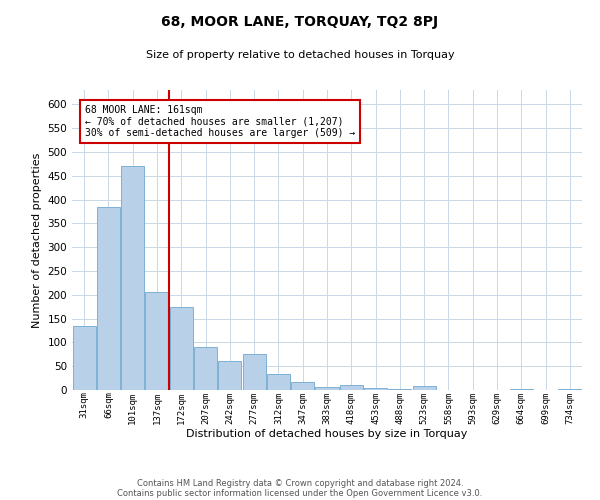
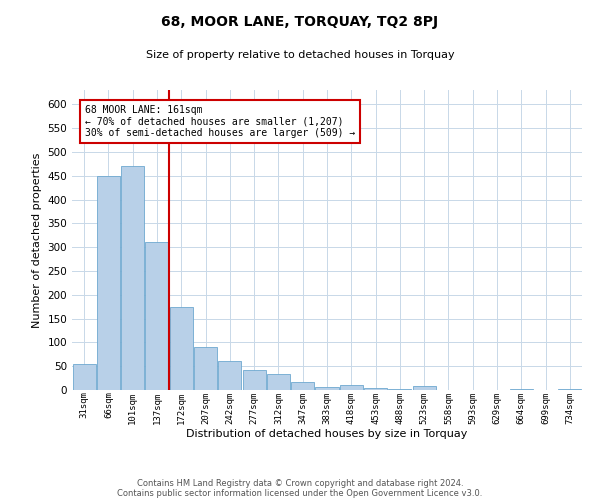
31sqm: 135 -> 55
66sqm: 385 -> 450
137sqm: 205 -> 310
277sqm: 75 -> 42
